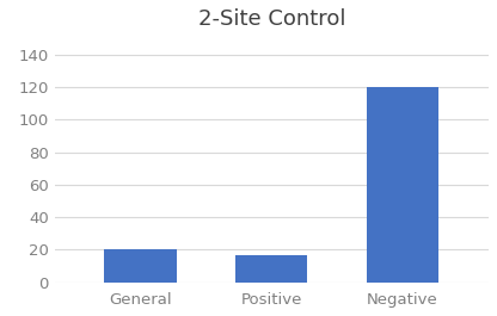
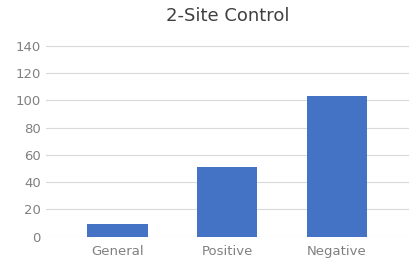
General: 20 -> 9
Positive: 17 -> 51
Negative: 120 -> 103
